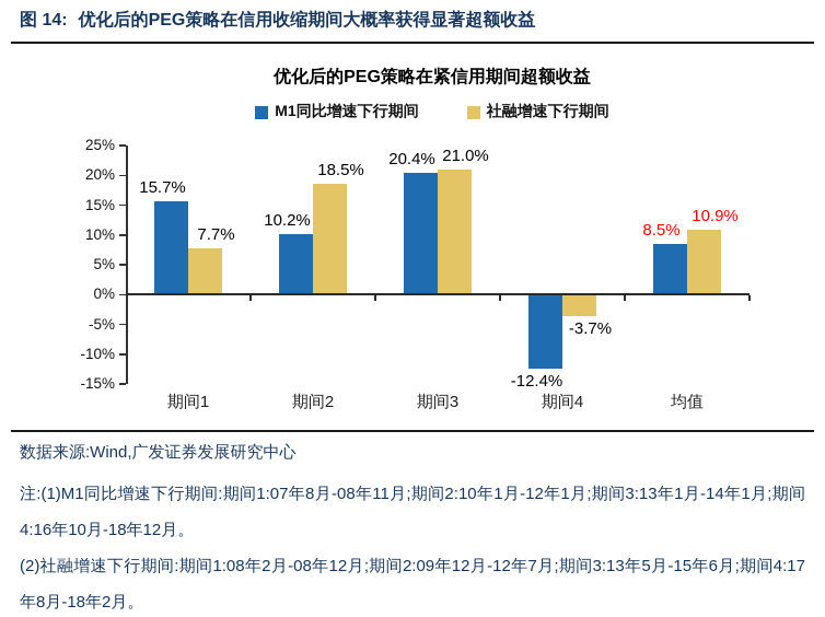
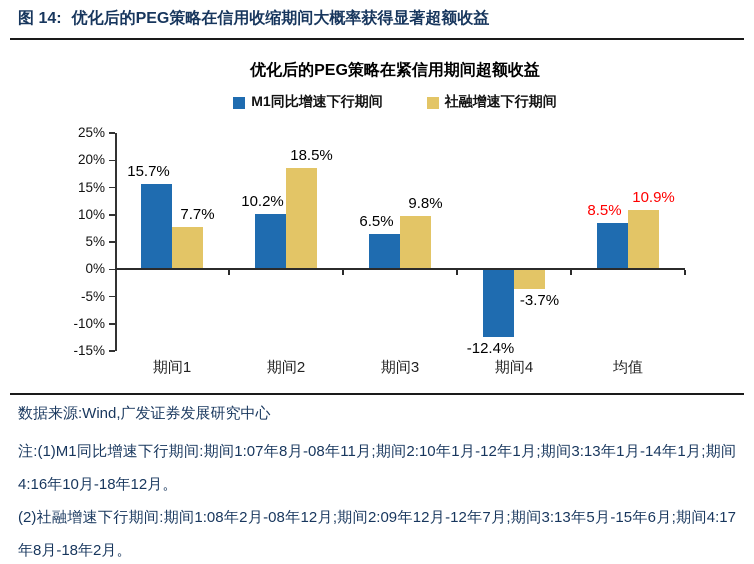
M1同比增速下行期间/期间3: 20.4% -> 6.5%
社融增速下行期间/期间3: 21.0% -> 9.8%
